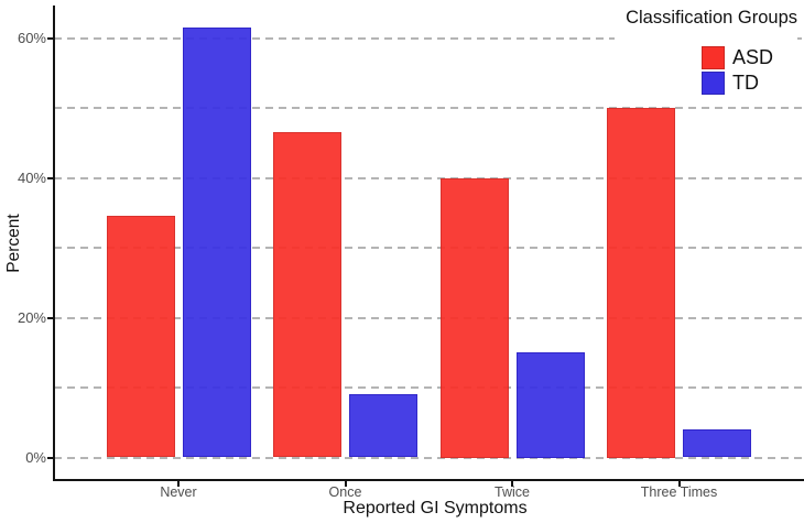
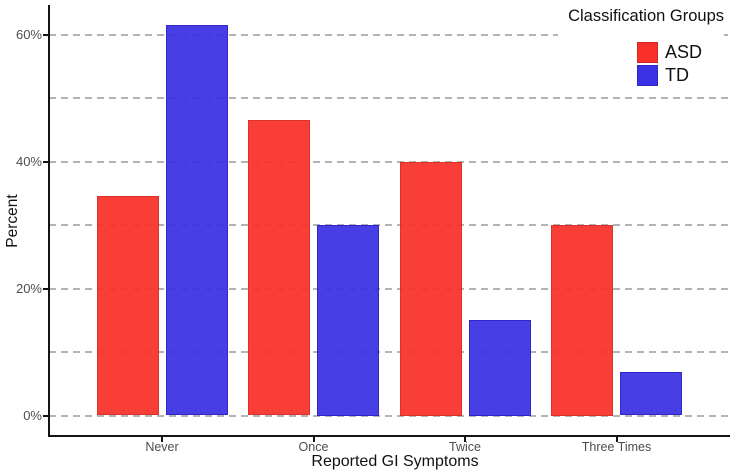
TD/Once: 9% -> 30%
ASD/Three Times: 50% -> 30%
TD/Three Times: 4% -> 7%
